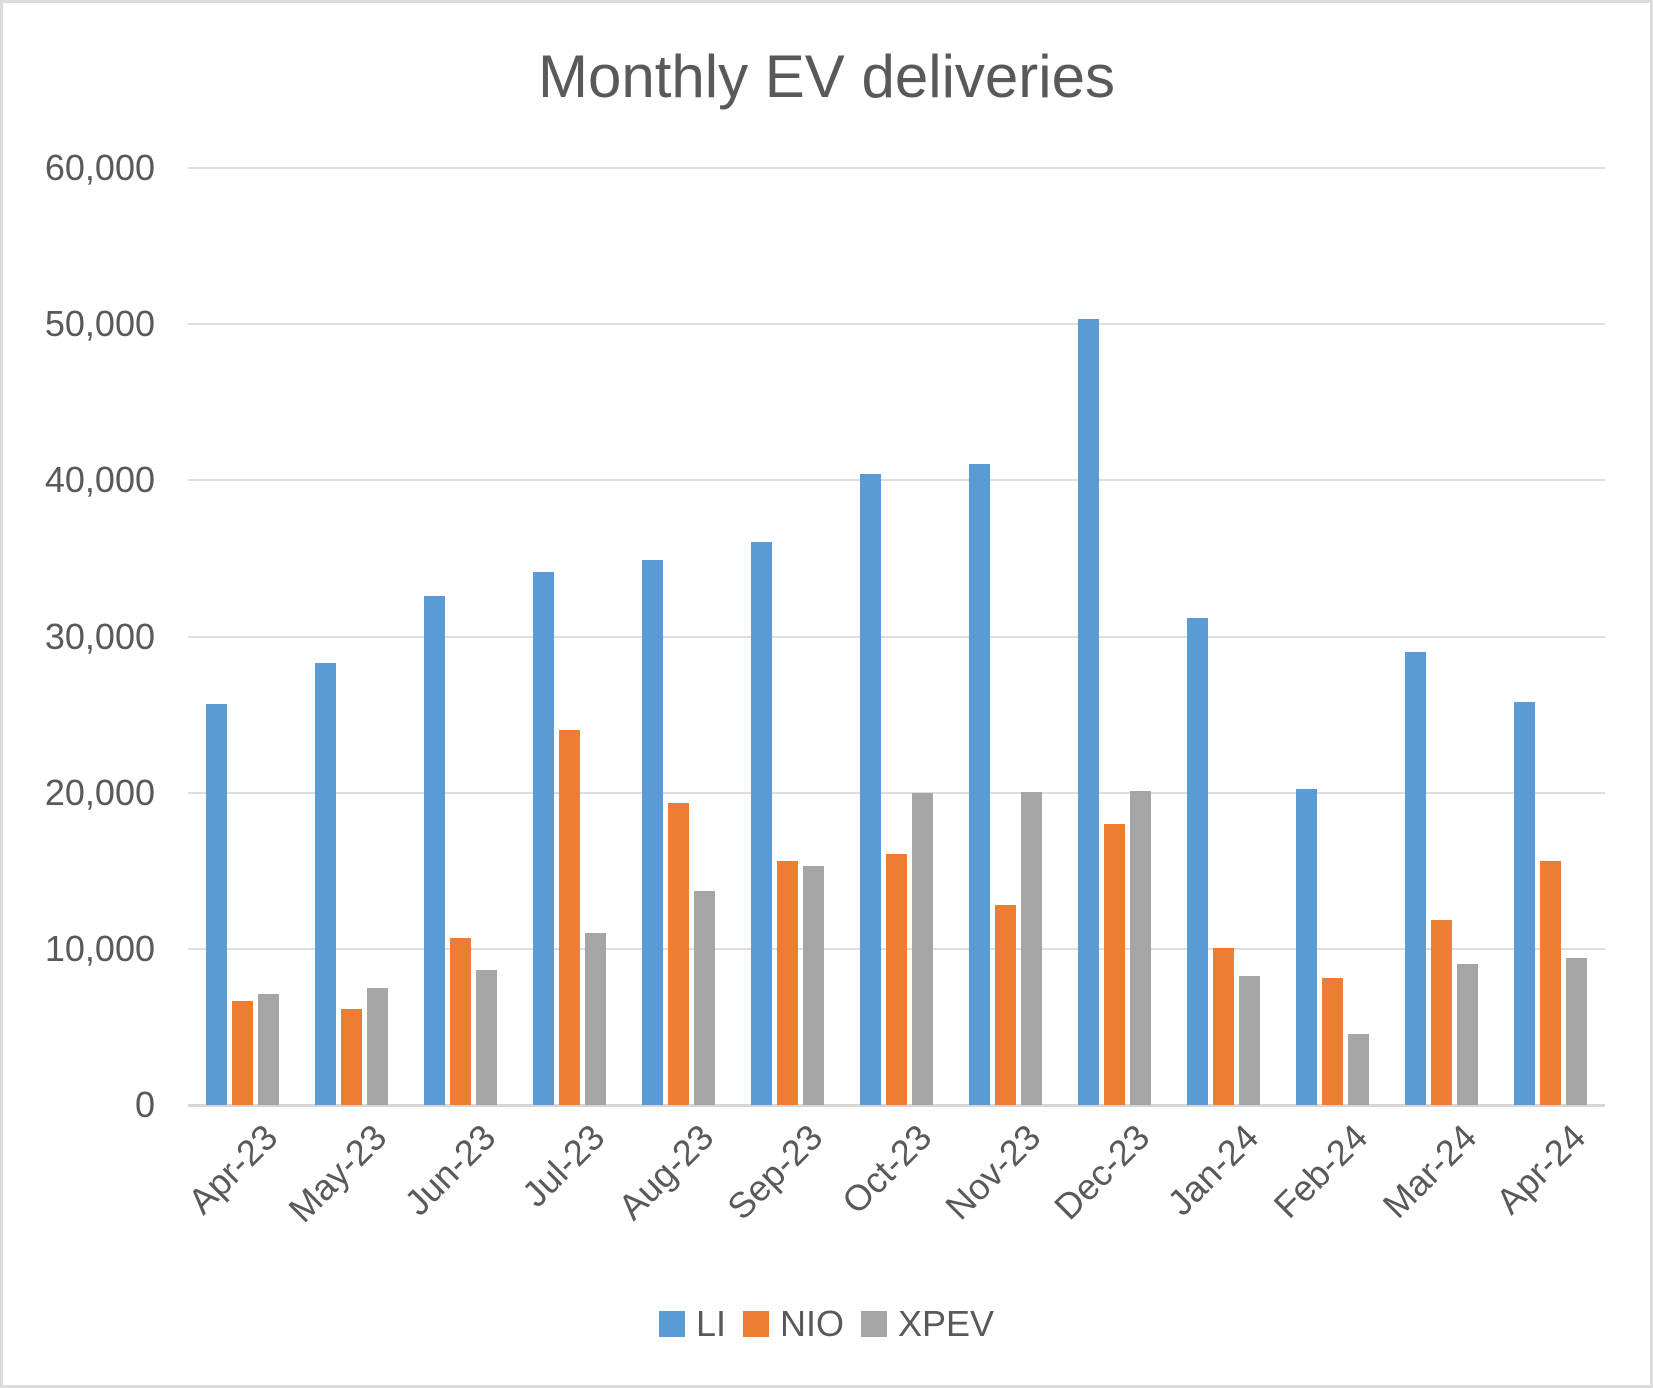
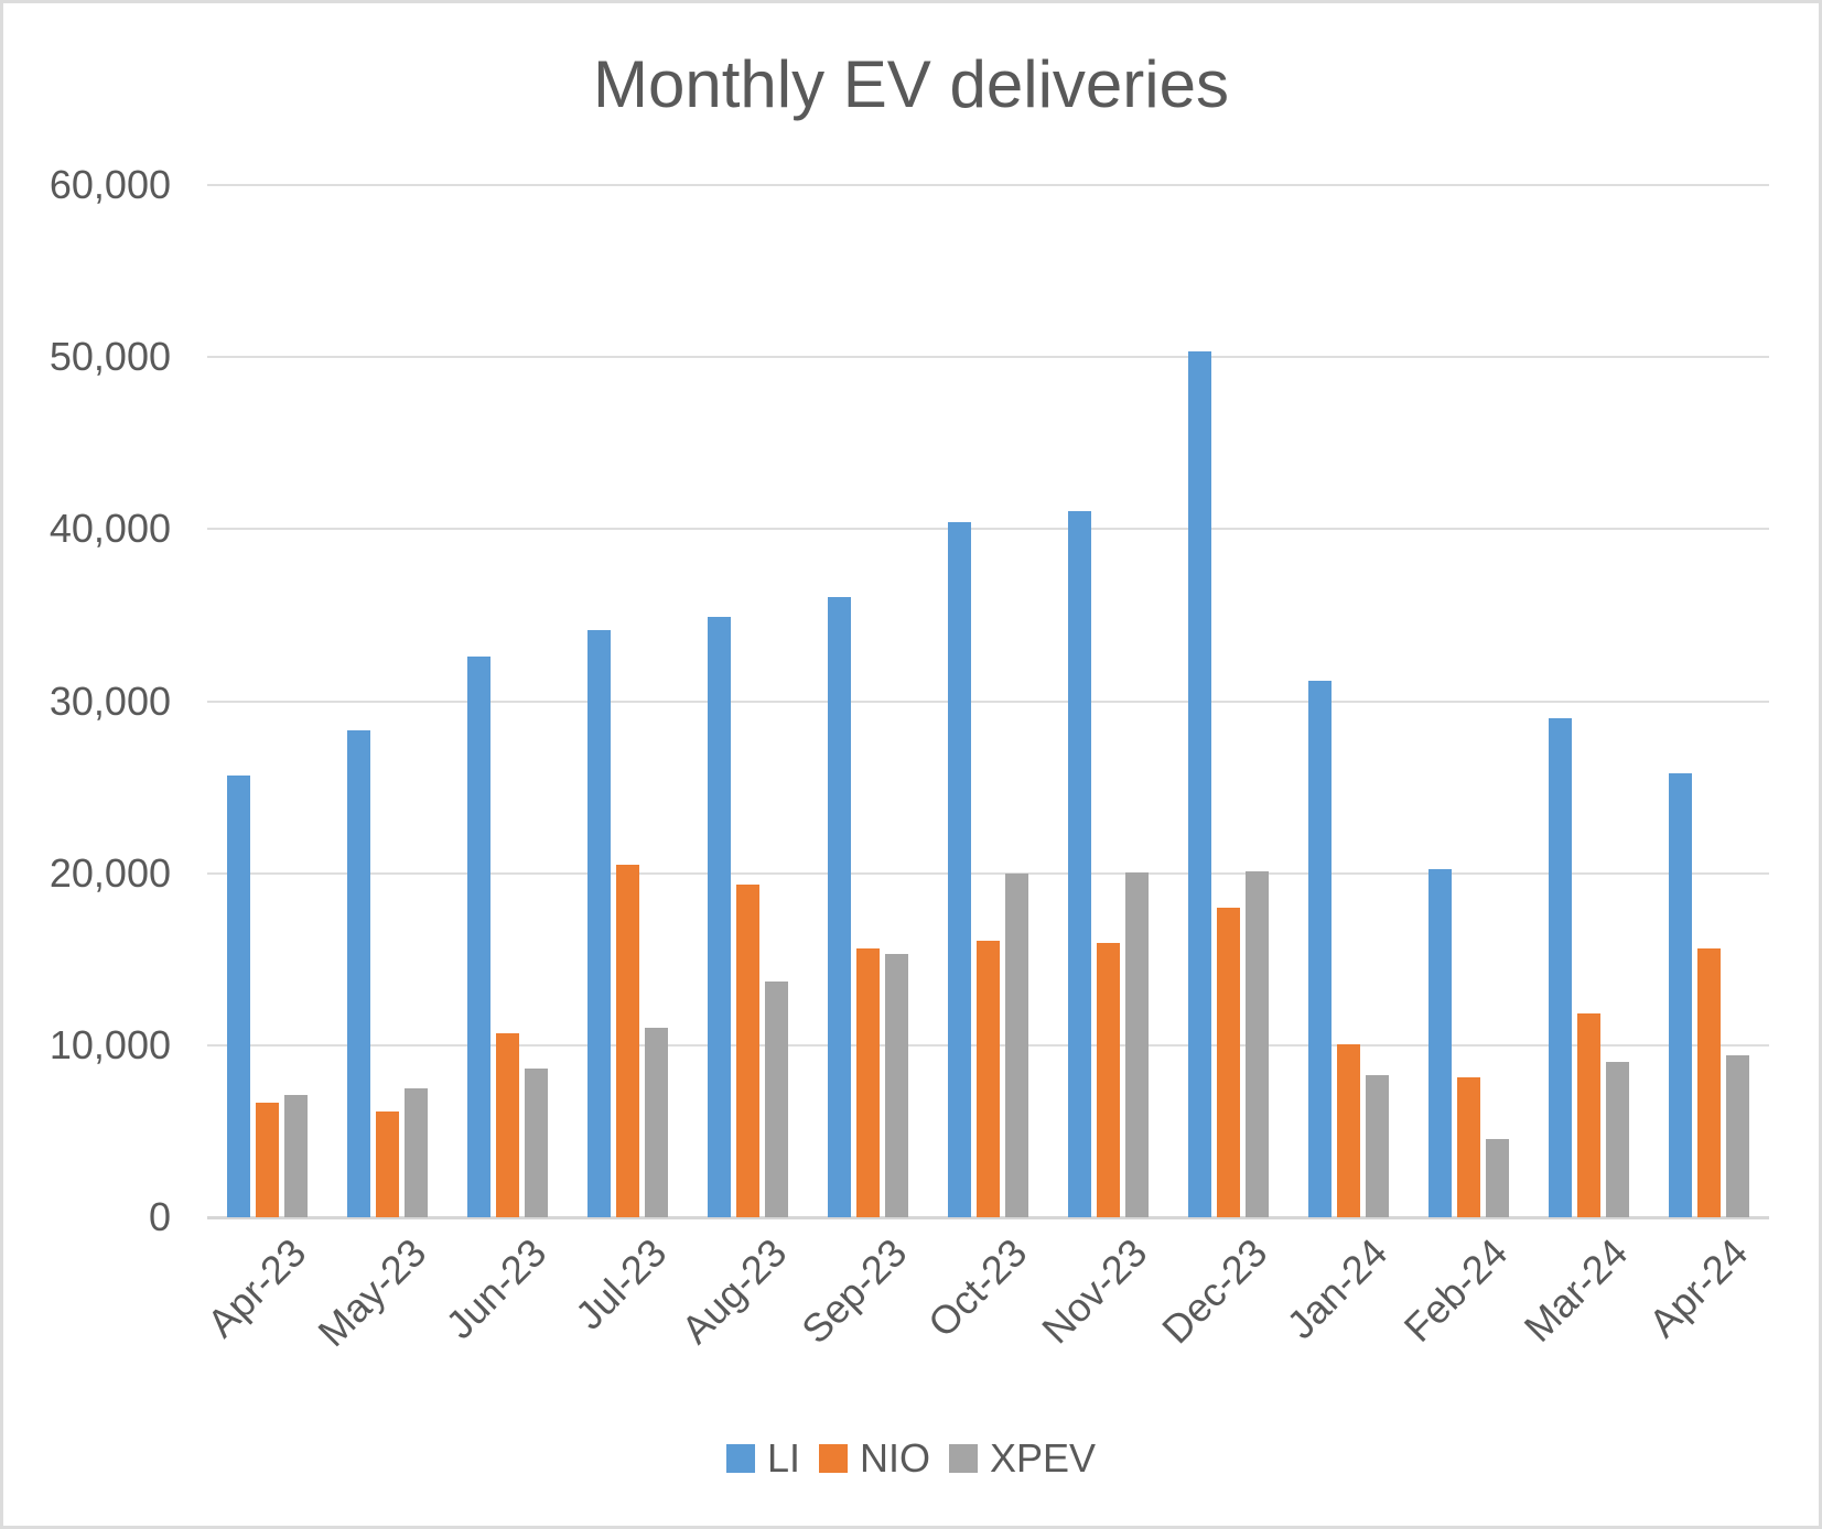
NIO/Jul-23: 24000 -> 20500
NIO/Nov-23: 12800 -> 16000
